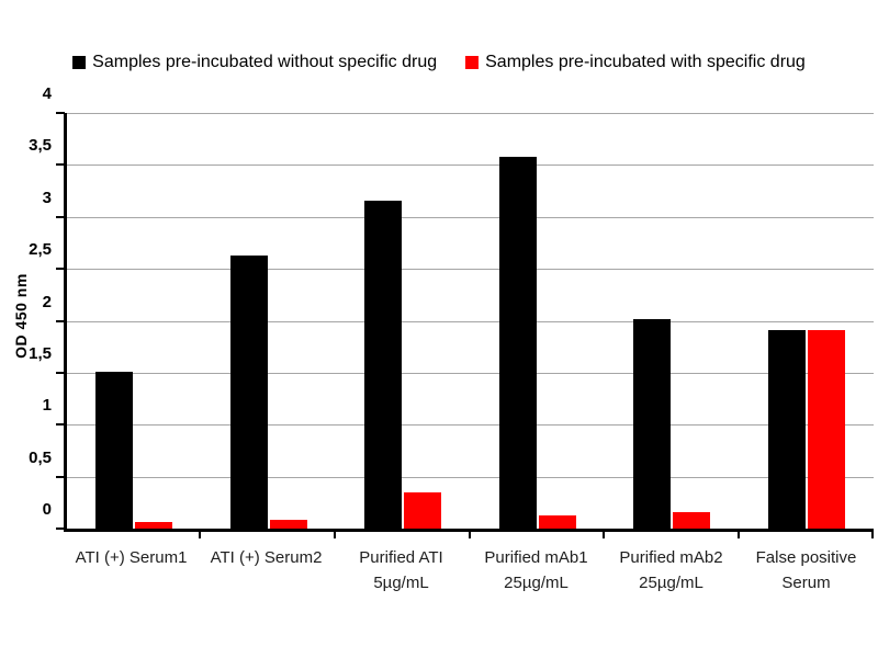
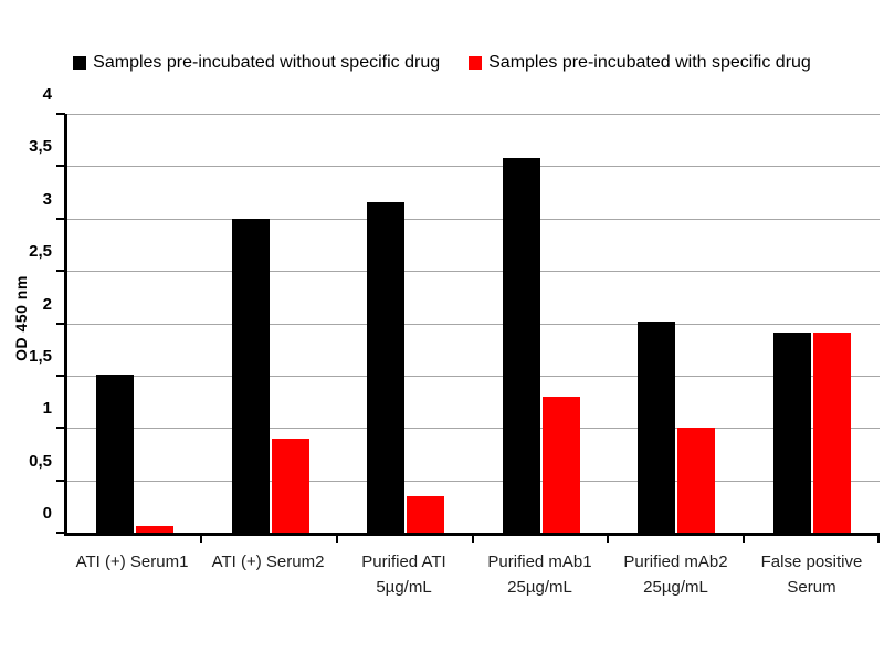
Samples pre-incubated without specific drug/ATI (+) Serum2: 2.6 -> 3.0
Samples pre-incubated with specific drug/ATI (+) Serum2: 0.1 -> 0.9
Samples pre-incubated with specific drug/Purified mAb1 25µg/mL: 0.1 -> 1.3
Samples pre-incubated with specific drug/Purified mAb2 25µg/mL: 0.2 -> 1.0
